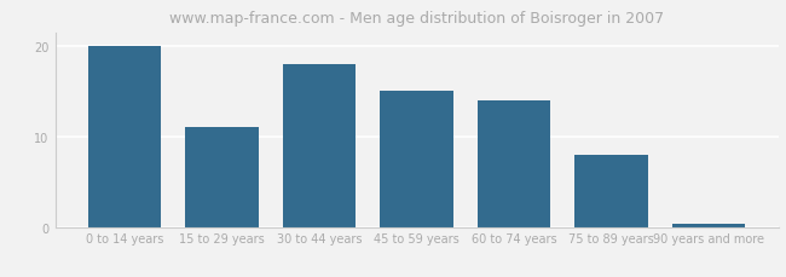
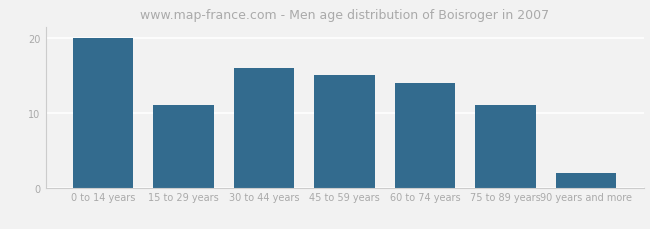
30 to 44 years: 18.0 -> 16.0
75 to 89 years: 8.0 -> 11.0
90 years and more: 0.3 -> 2.0
